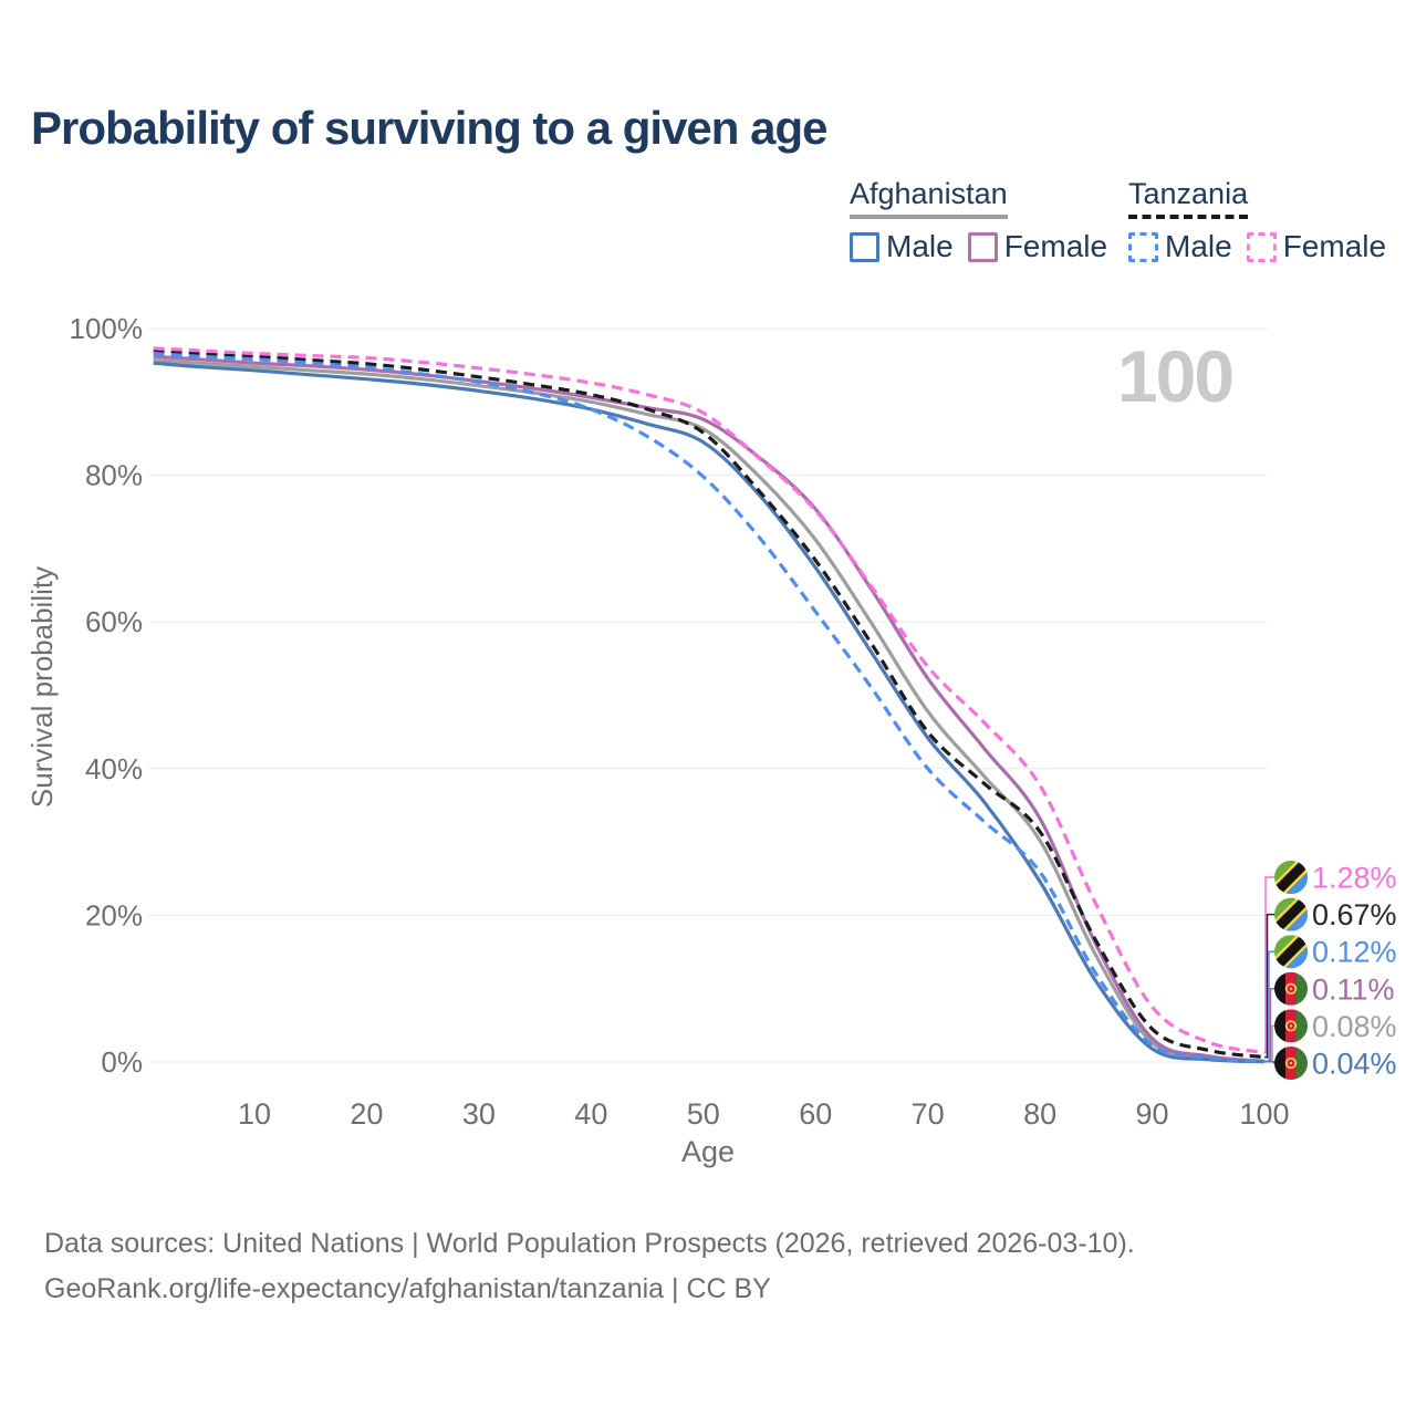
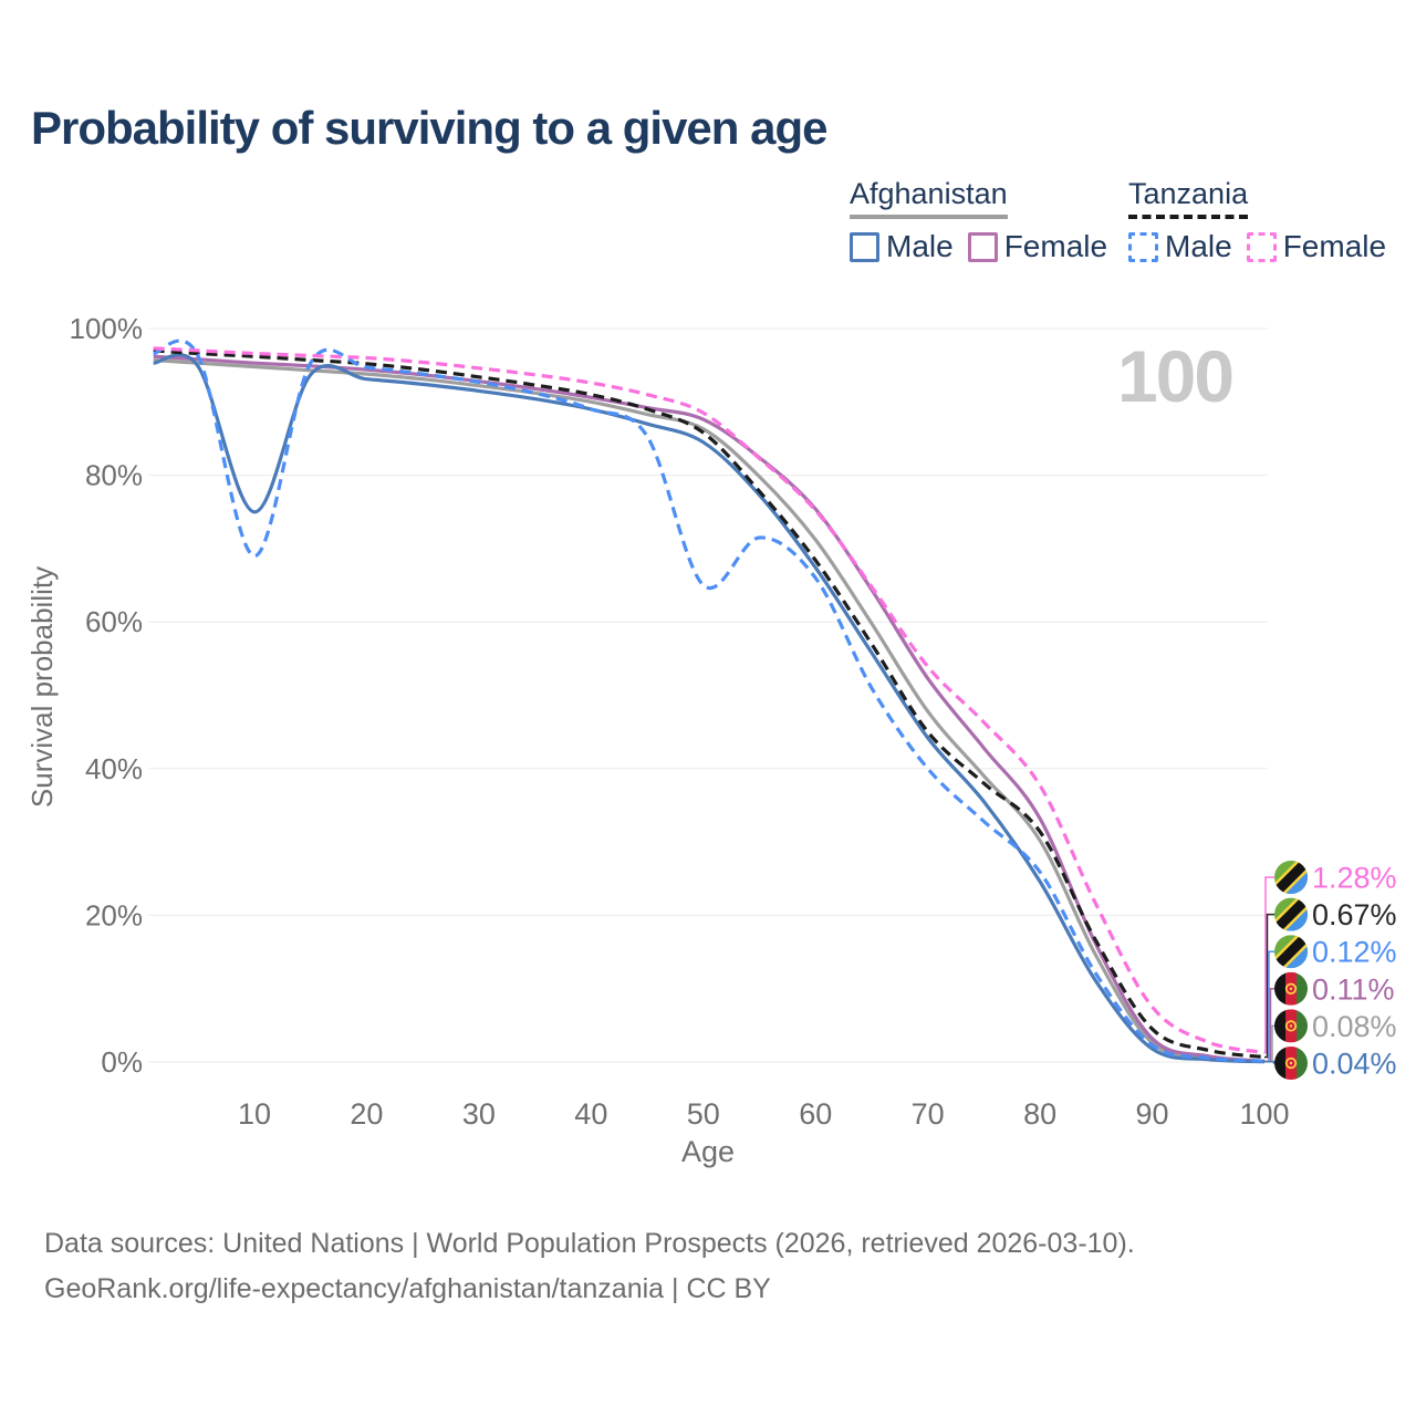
Afghanistan Male/10: 94% -> 75%
Tanzania Male/10: 96% -> 69%
Tanzania Male/50: 80% -> 65%
Tanzania Male/60: 61% -> 66%
